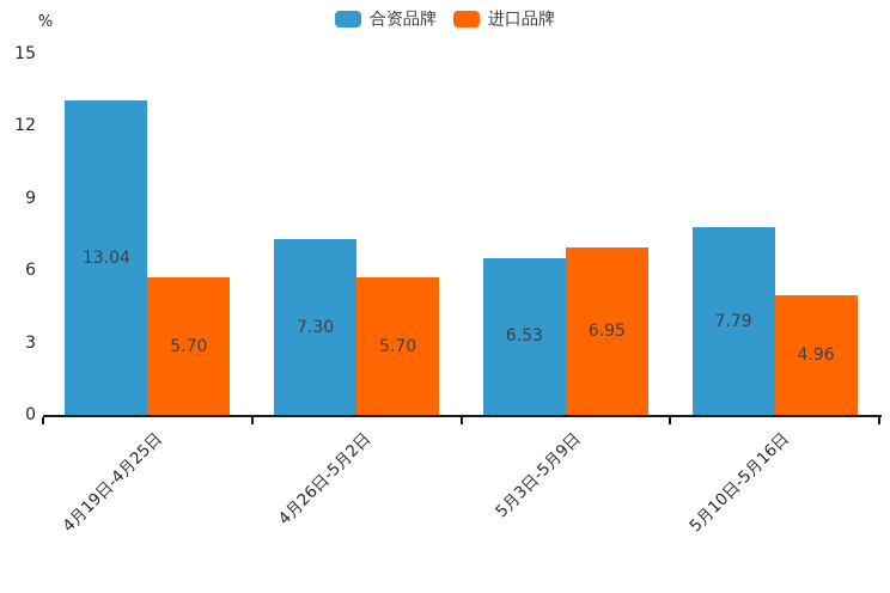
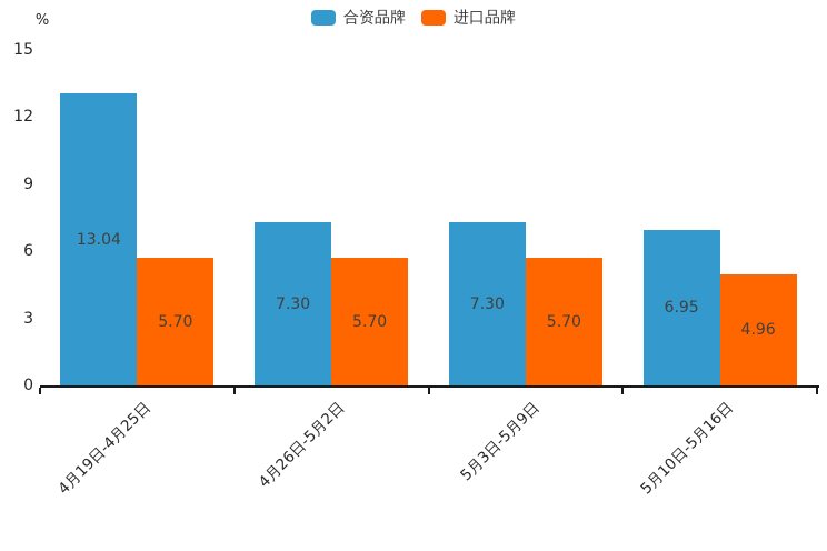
合资品牌/5月3日-5月9日: 6.53 -> 7.30
进口品牌/5月3日-5月9日: 6.95 -> 5.70
合资品牌/5月10日-5月16日: 7.79 -> 6.95
